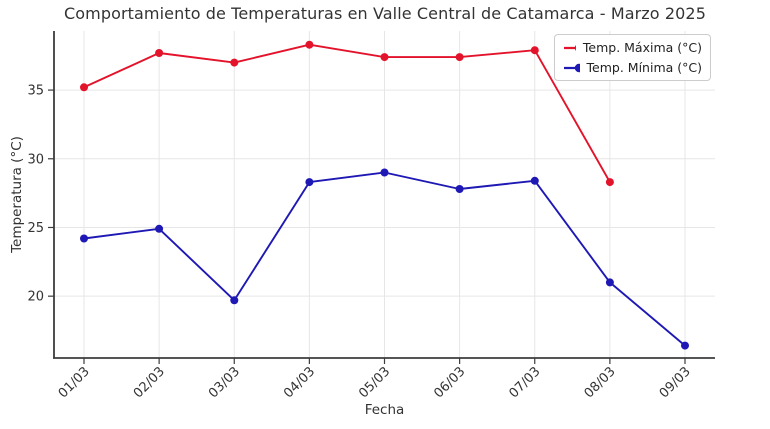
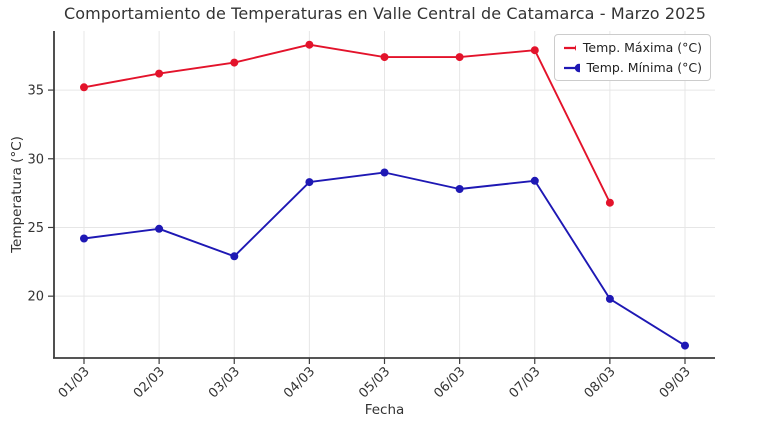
Temp. Máxima (°C)/02/03: 37.7 -> 36.2
Temp. Mínima (°C)/03/03: 19.7 -> 22.9
Temp. Máxima (°C)/08/03: 28.3 -> 26.8
Temp. Mínima (°C)/08/03: 21.0 -> 19.8
